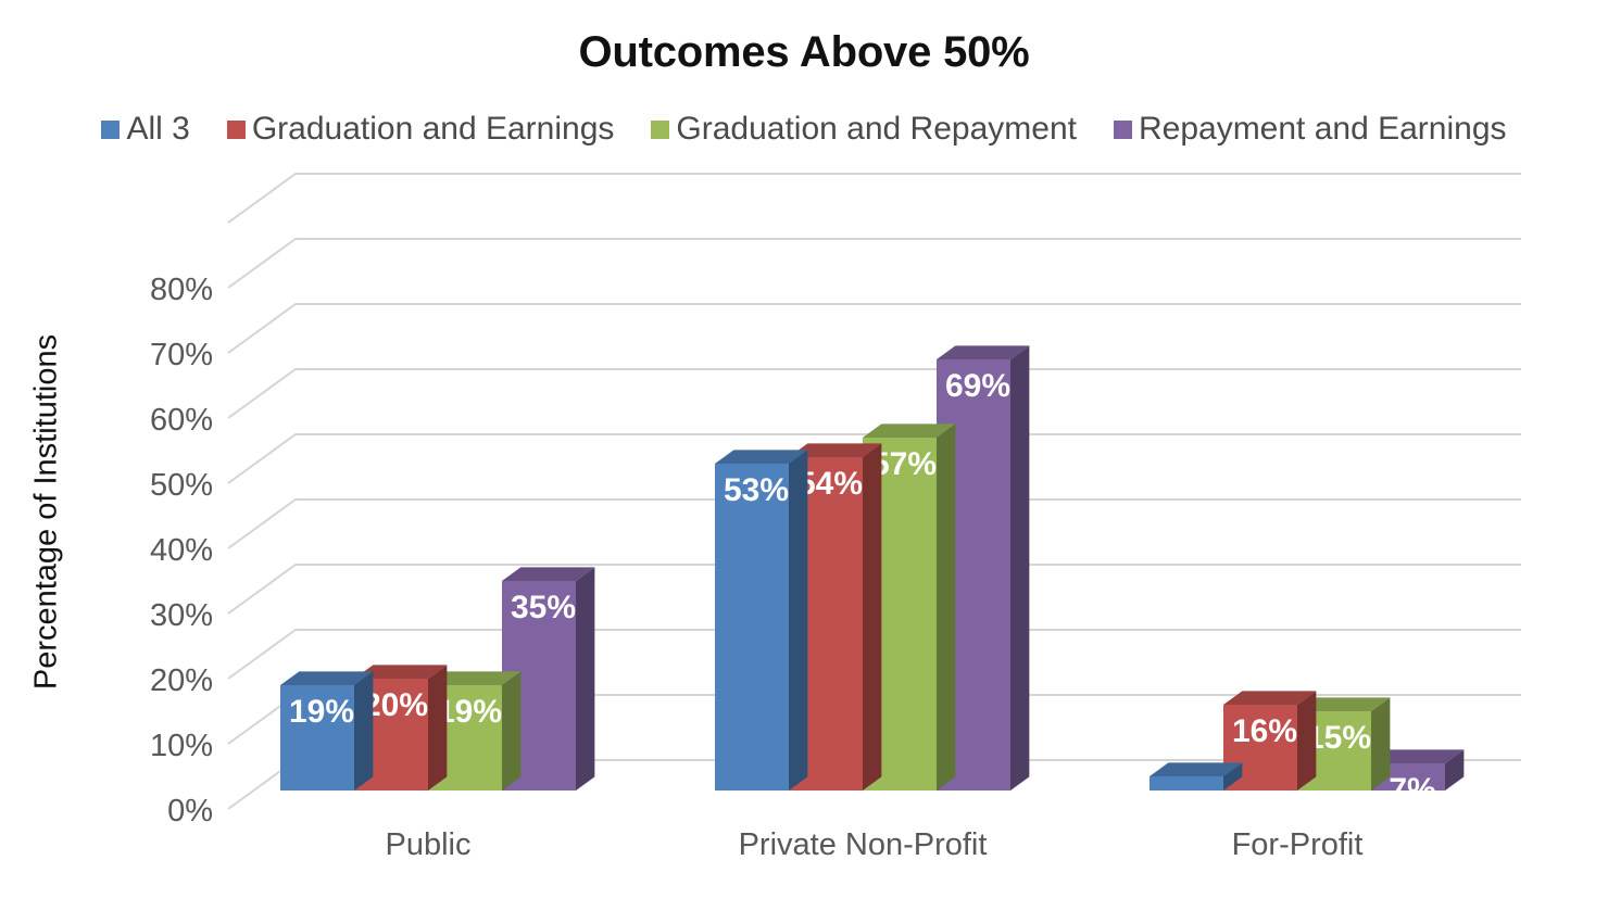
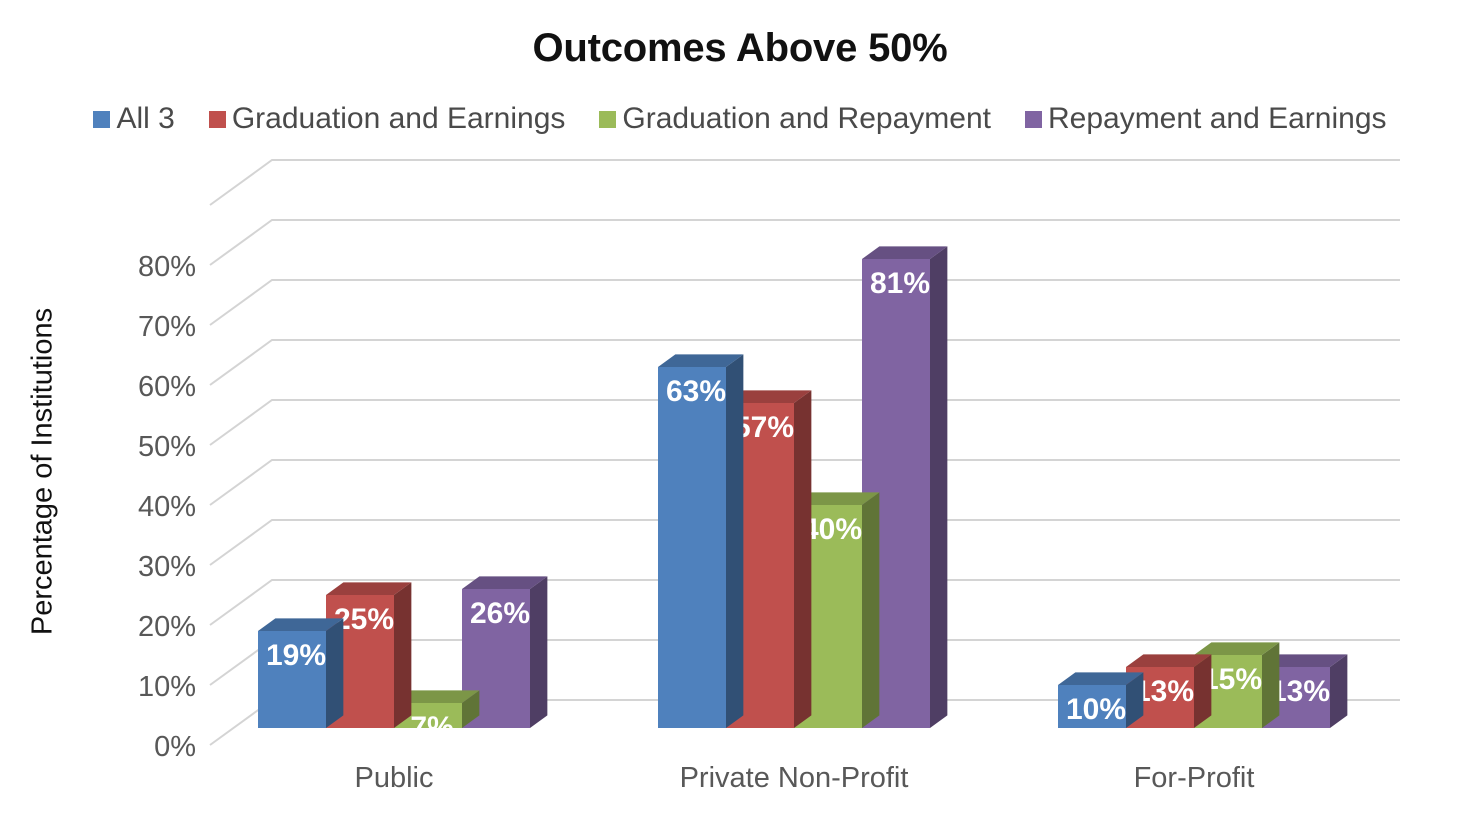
Graduation and Earnings/Public: 20% -> 25%
Graduation and Repayment/Public: 19% -> 7%
Repayment and Earnings/Public: 35% -> 26%
All 3/Private Non-Profit: 53% -> 63%
Graduation and Earnings/Private Non-Profit: 54% -> 57%
Graduation and Repayment/Private Non-Profit: 57% -> 40%
Repayment and Earnings/Private Non-Profit: 69% -> 81%
All 3/For-Profit: 5% -> 10%
Graduation and Earnings/For-Profit: 16% -> 13%
Repayment and Earnings/For-Profit: 7% -> 13%
